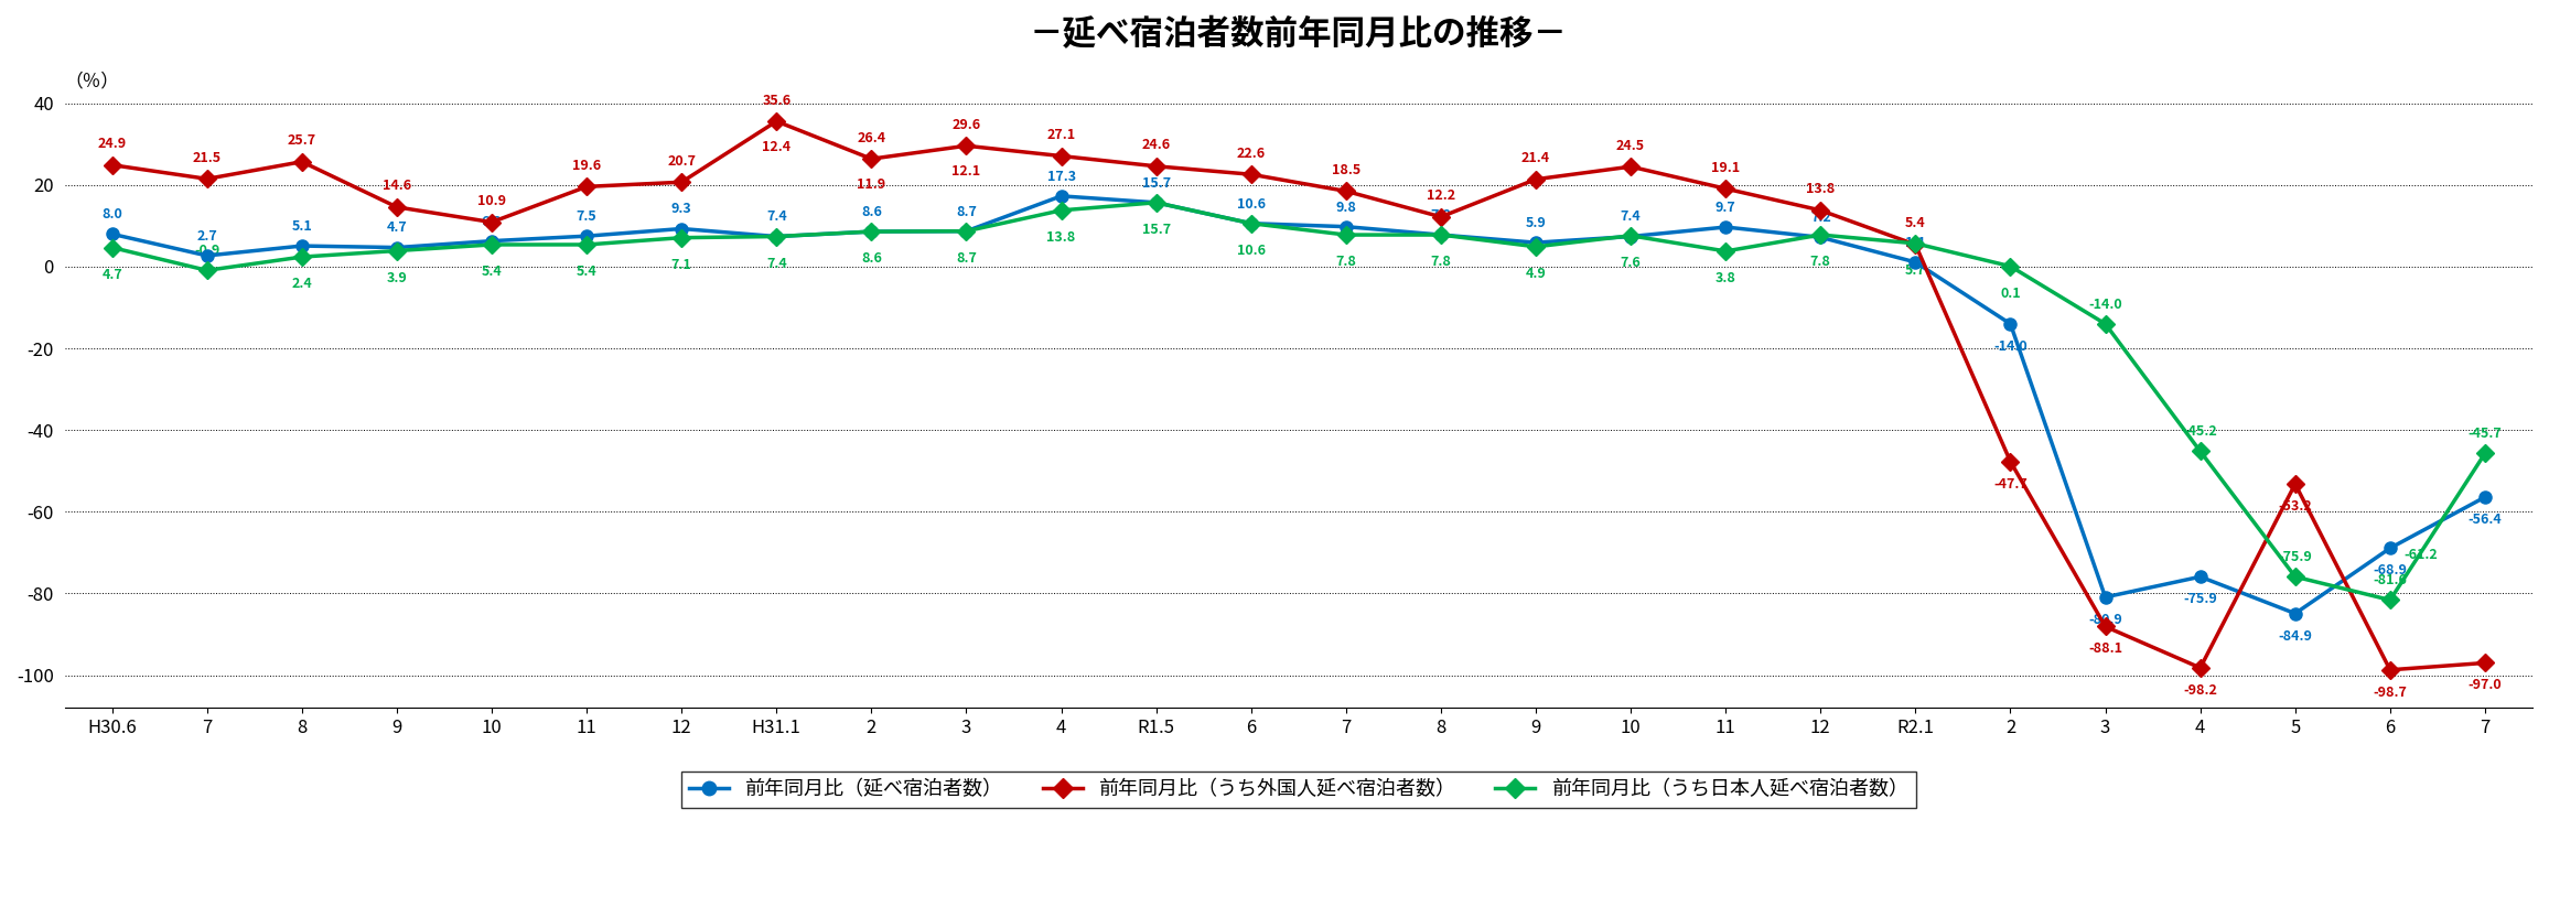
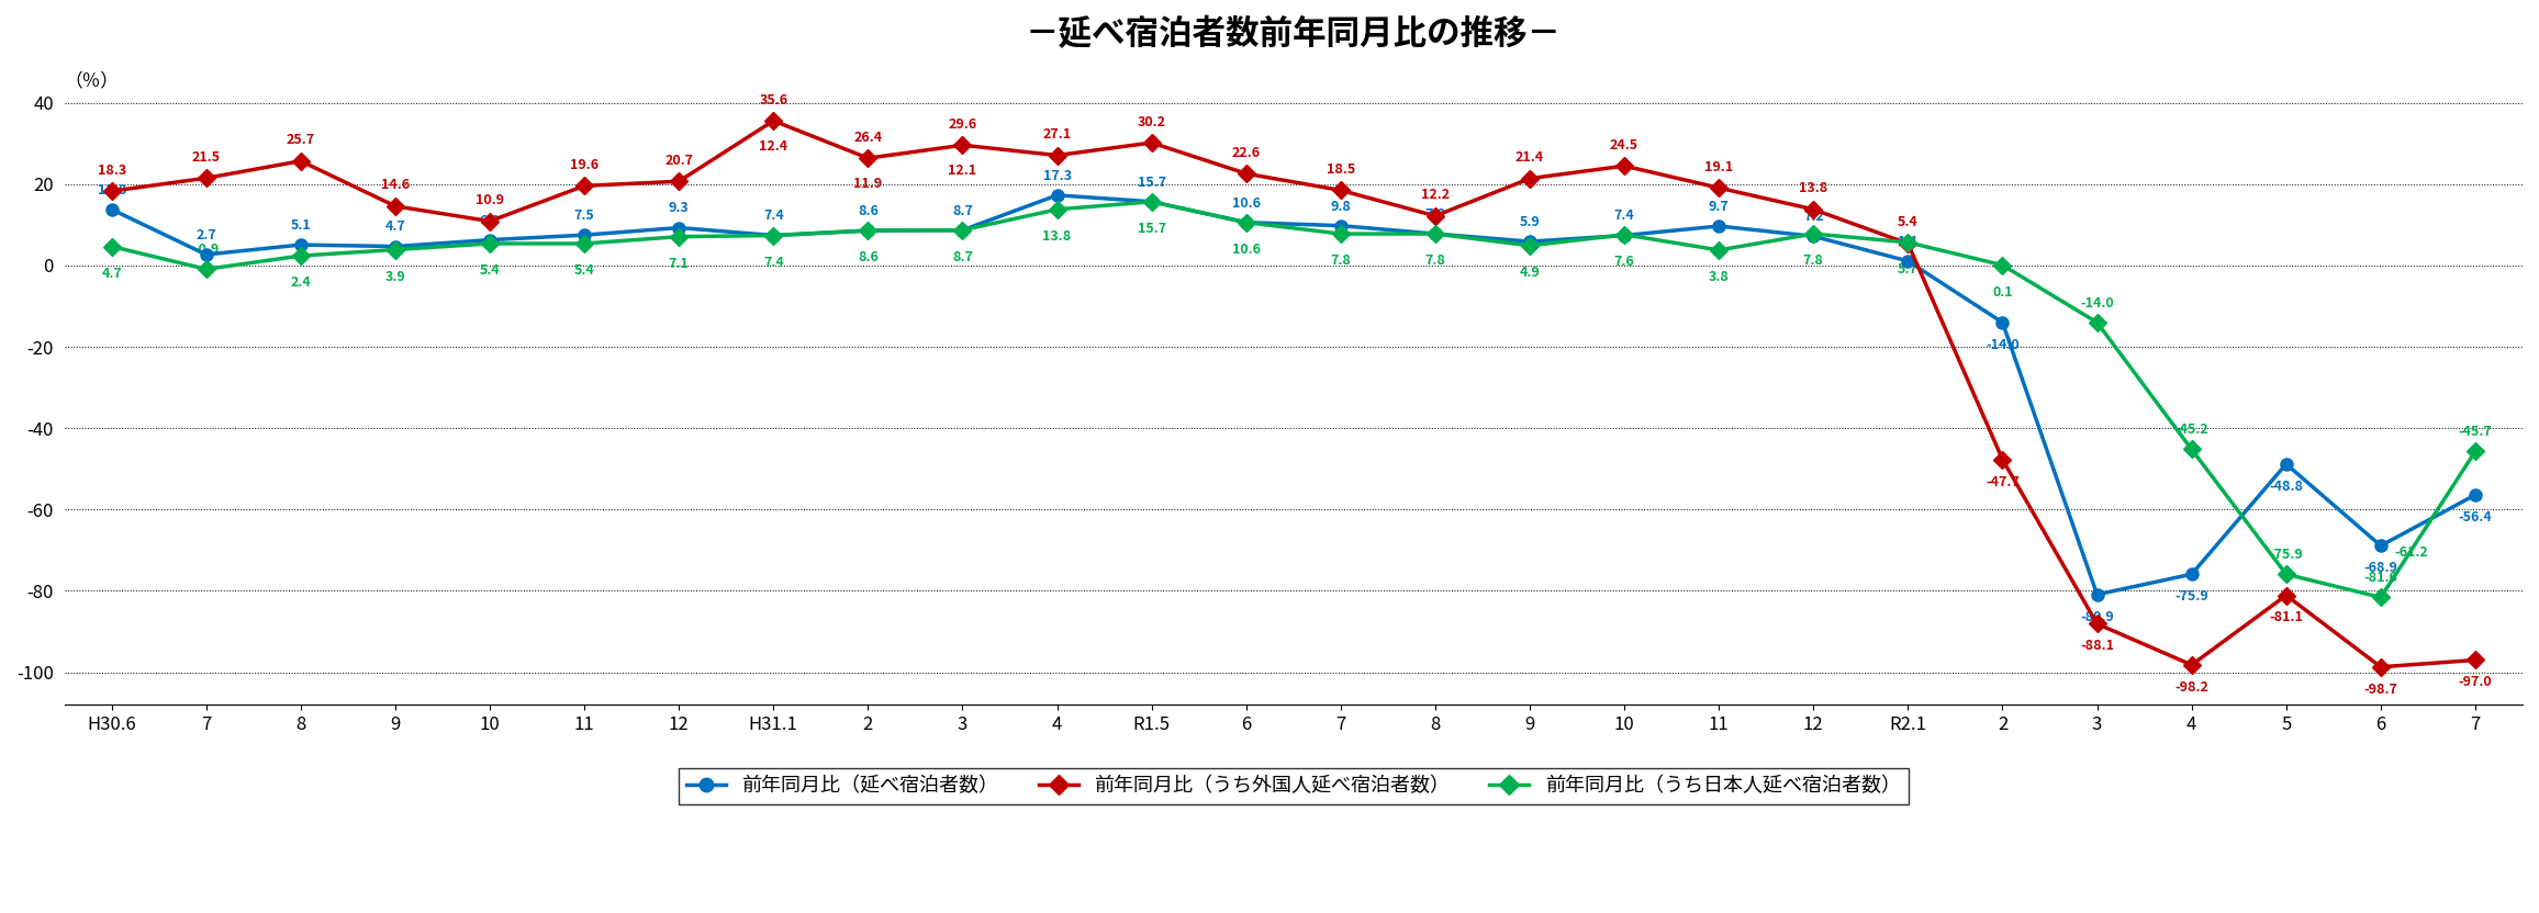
前年同月比（延べ宿泊者数）/H30.6: 8.0 -> 13.8
前年同月比（うち外国人延べ宿泊者数）/H30.6: 24.9 -> 18.3
前年同月比（うち外国人延べ宿泊者数）/R1.5: 24.6 -> 30.2
前年同月比（延べ宿泊者数）/5: -84.9 -> -48.8
前年同月比（うち外国人延べ宿泊者数）/5: -53.2 -> -81.1
